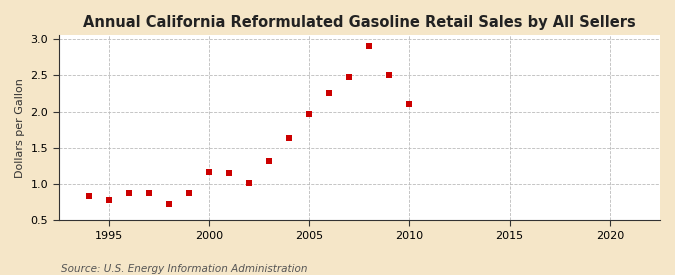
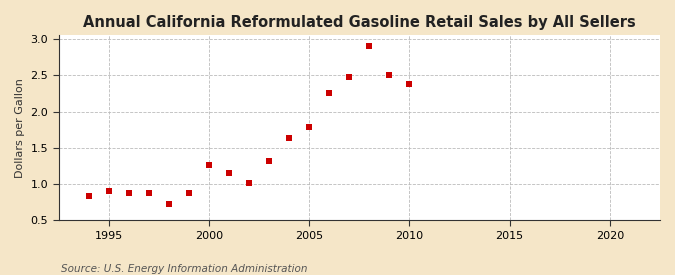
1995: 0.78 -> 0.90
2000: 1.17 -> 1.26
2005: 1.97 -> 1.78
2010: 2.11 -> 2.38
